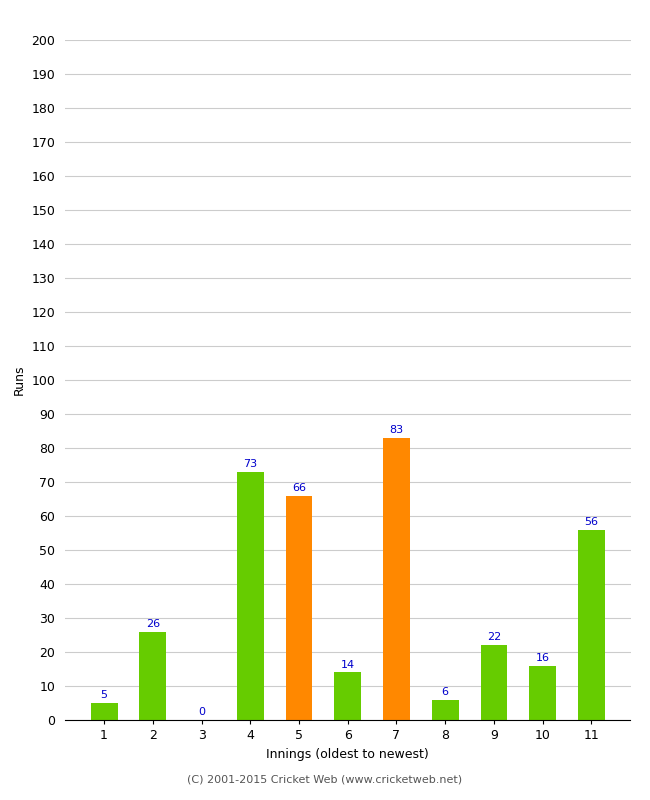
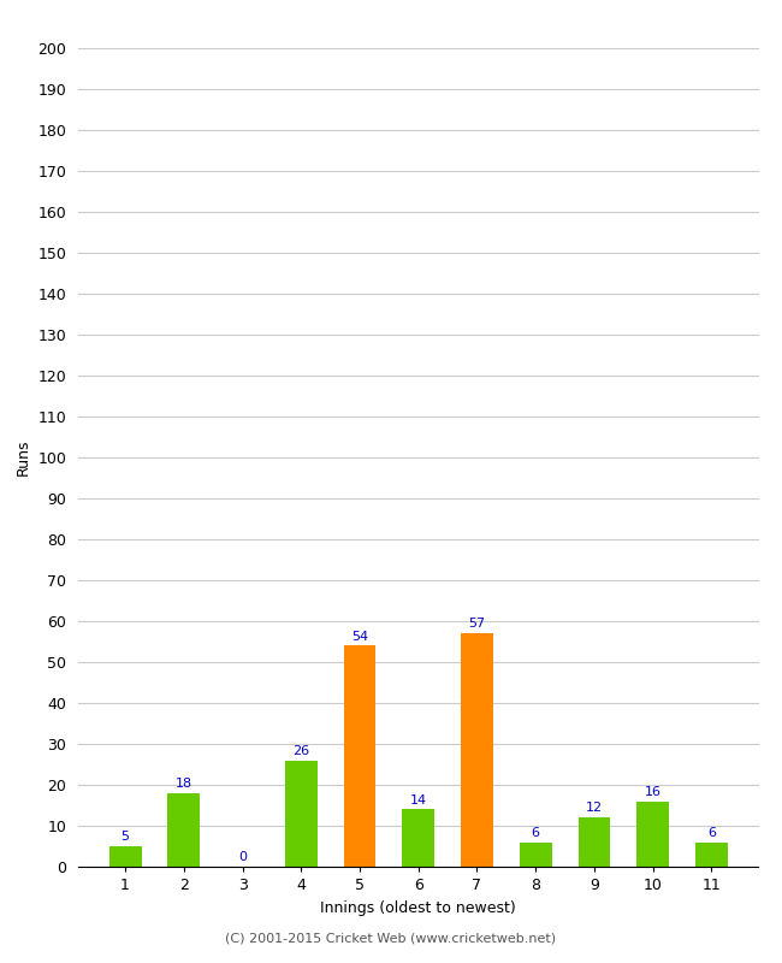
2: 26 -> 18
4: 73 -> 26
5: 66 -> 54
7: 83 -> 57
9: 22 -> 12
11: 56 -> 6
